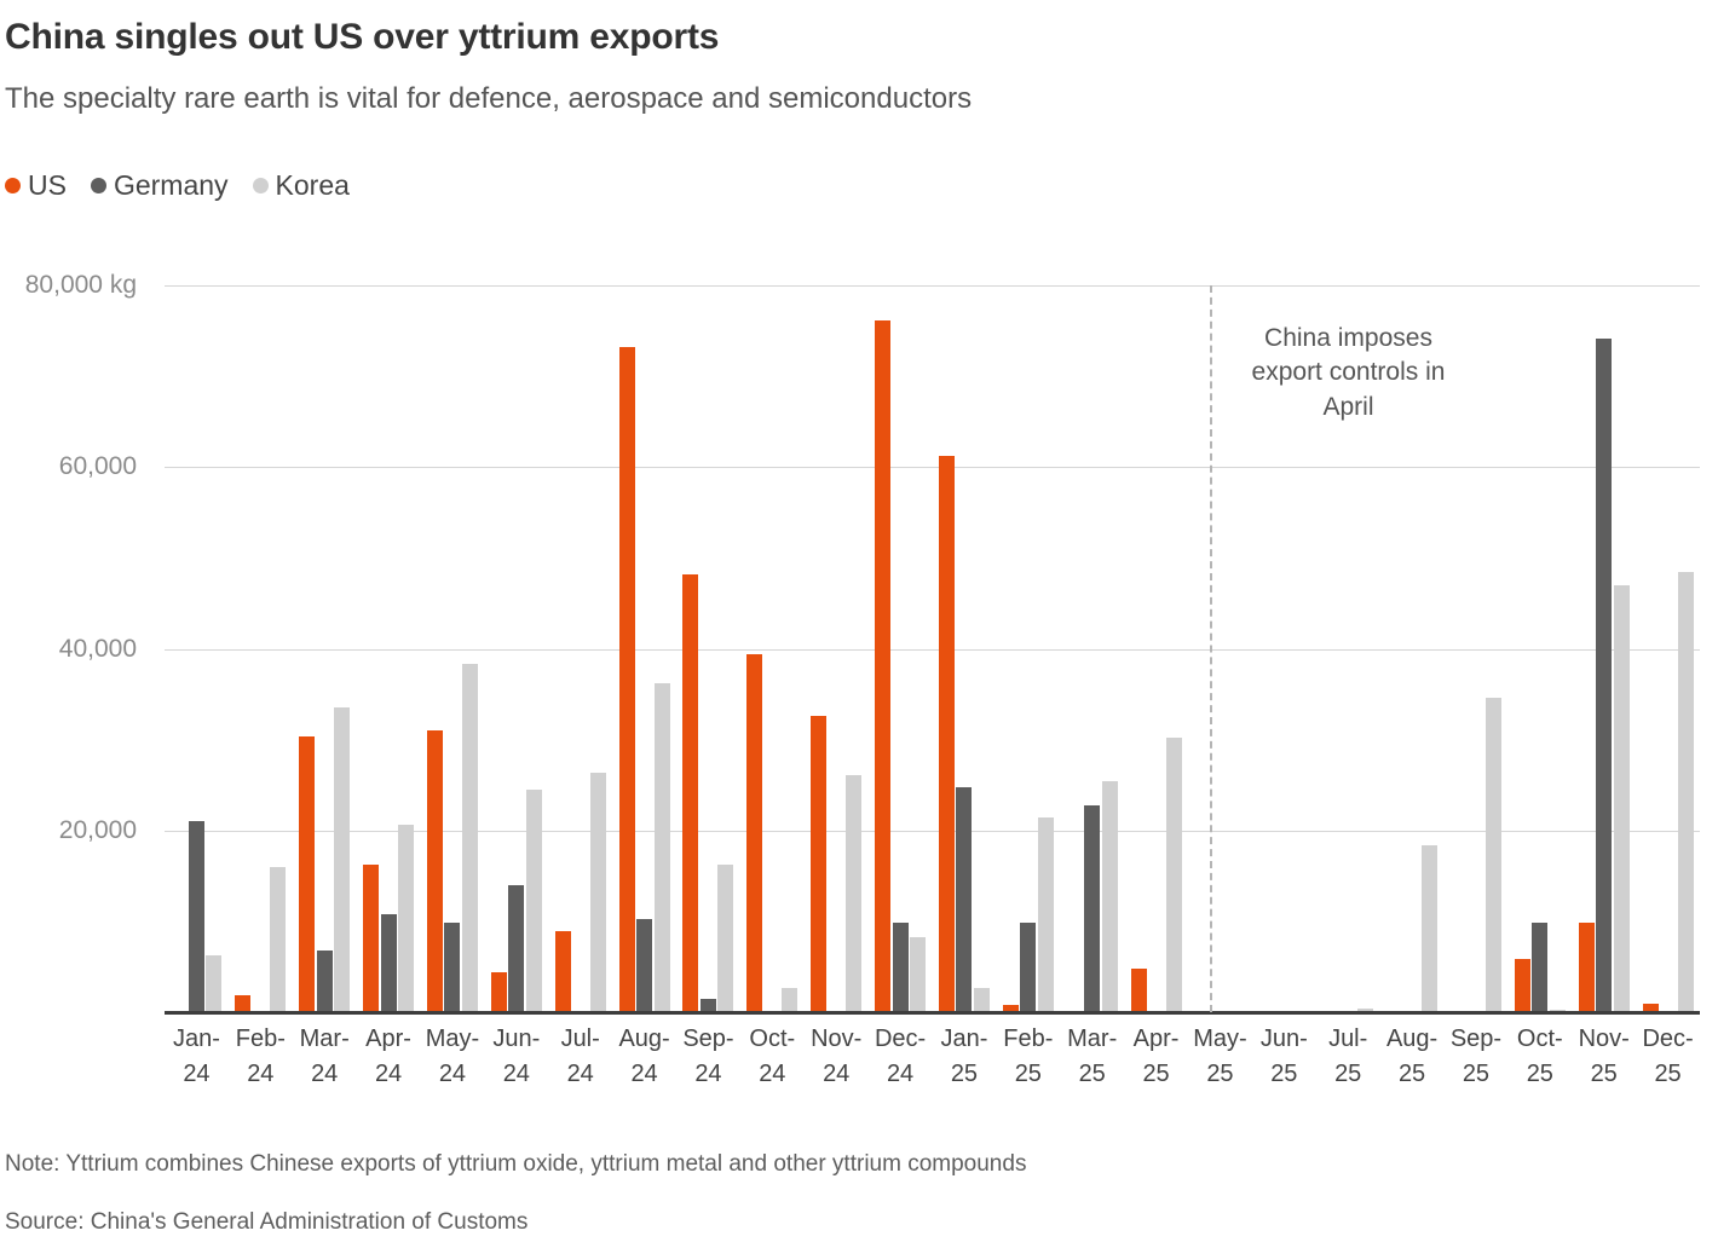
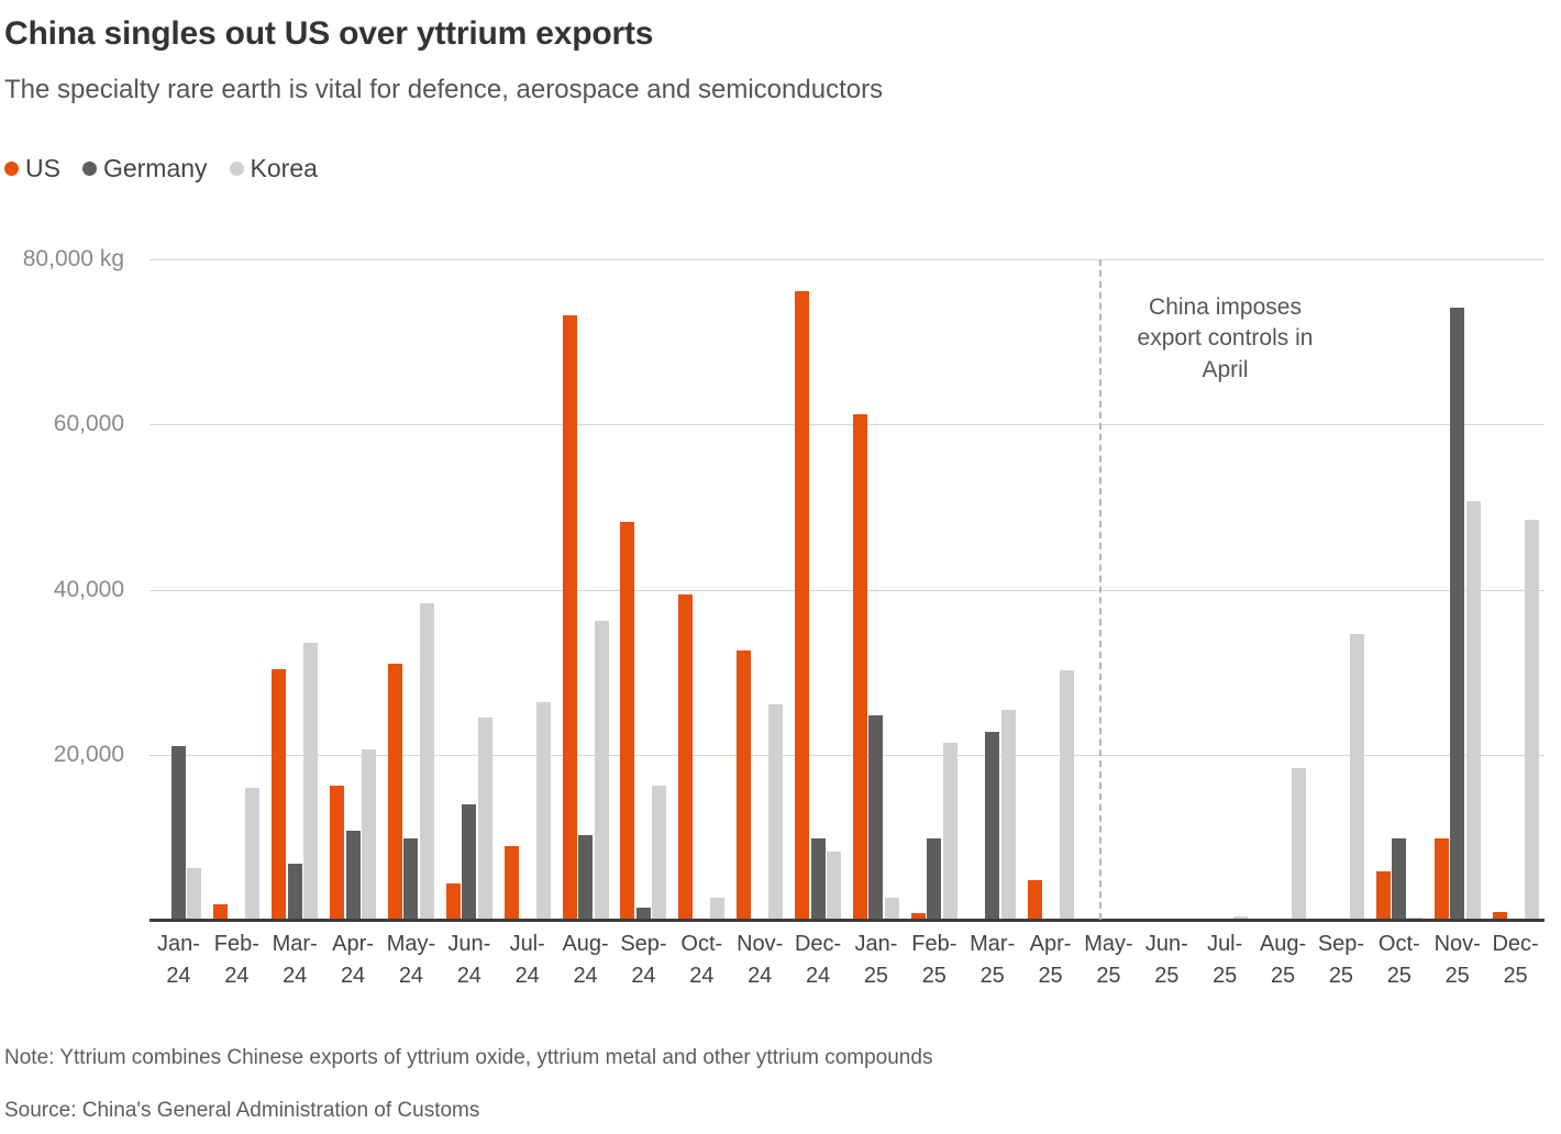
Korea/Nov-25: 47000 -> 51000
